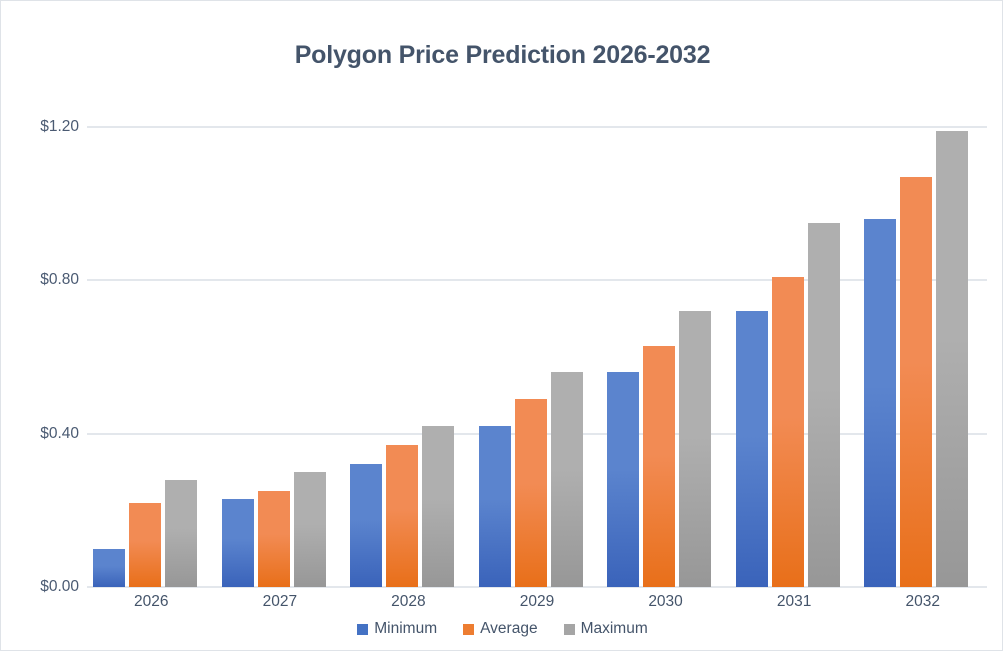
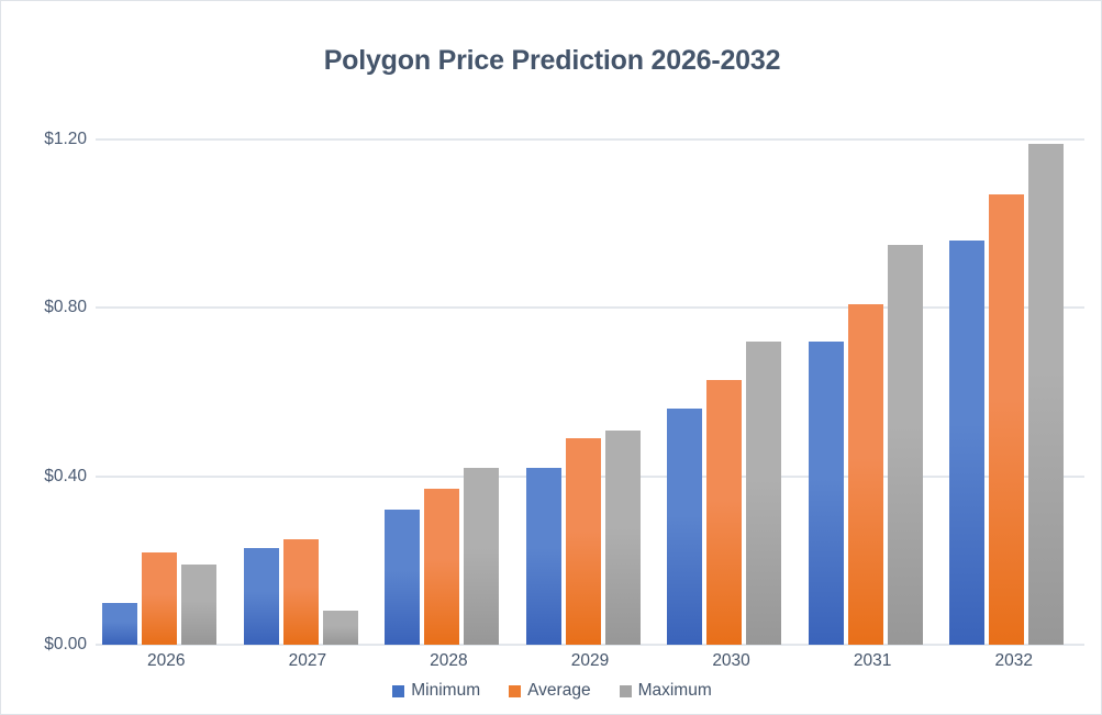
Maximum/2026: $0.28 -> $0.19
Maximum/2027: $0.30 -> $0.08
Maximum/2029: $0.56 -> $0.51
